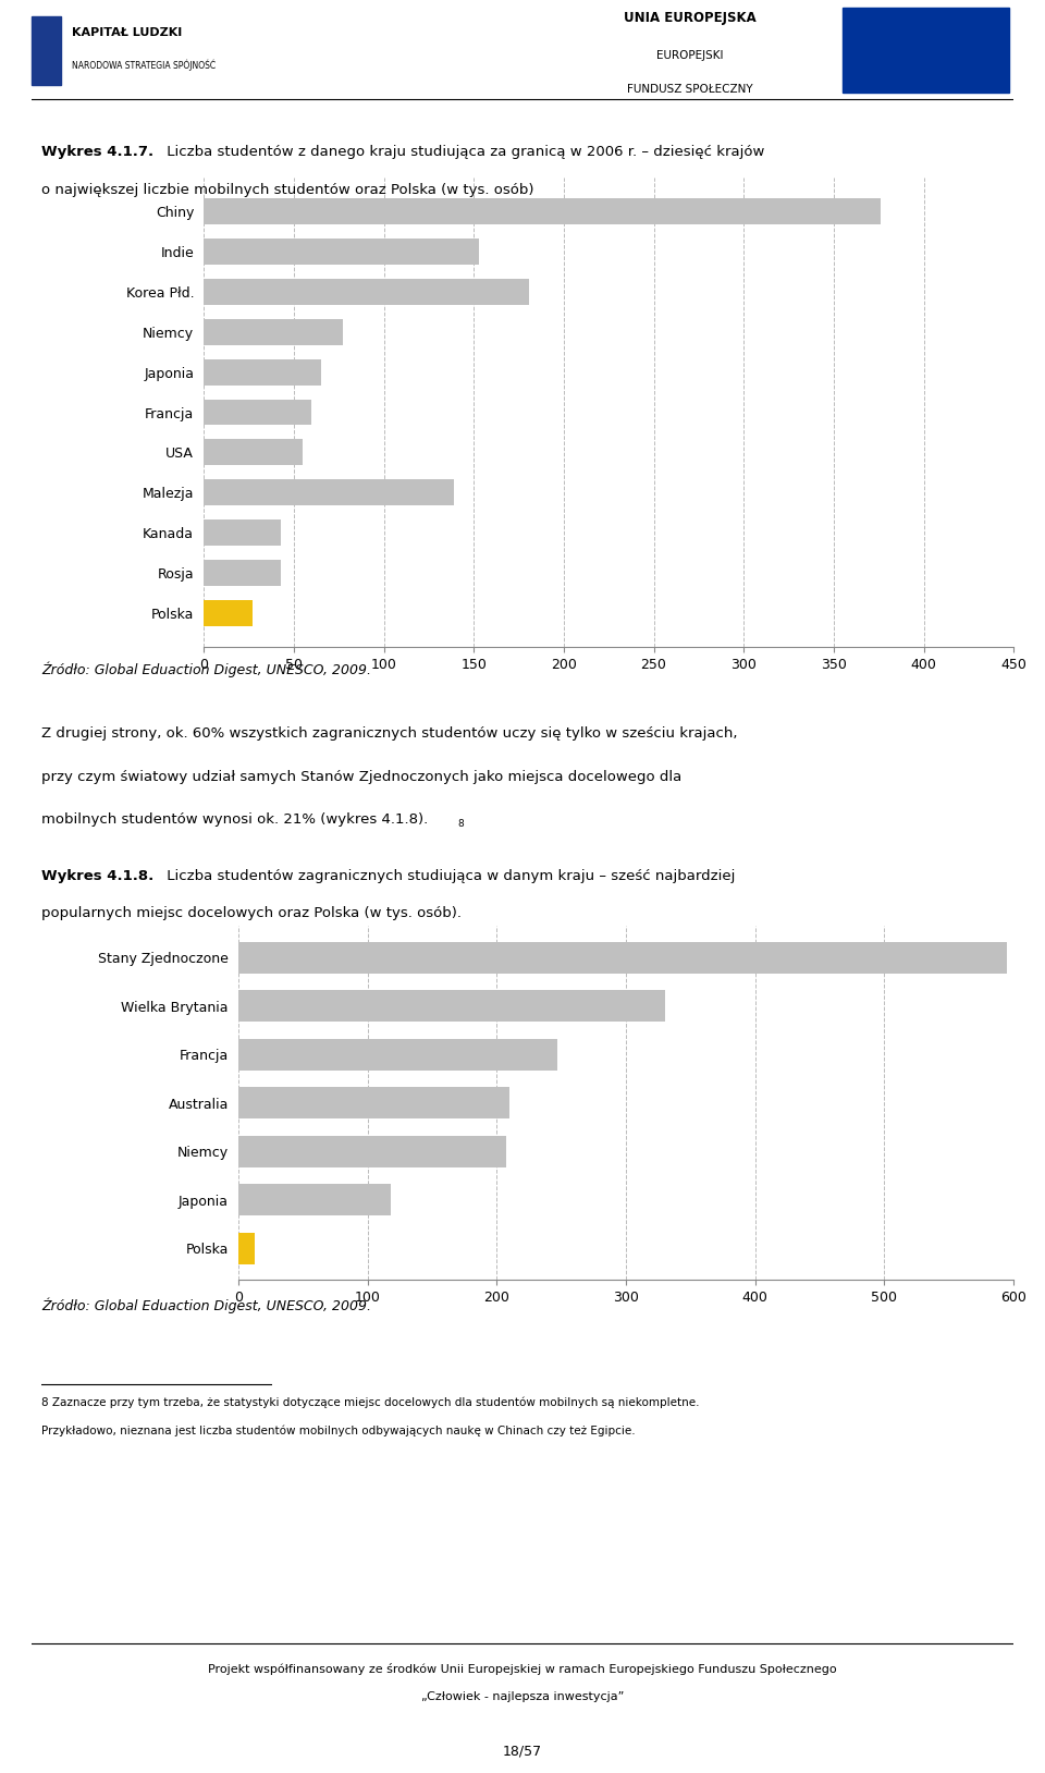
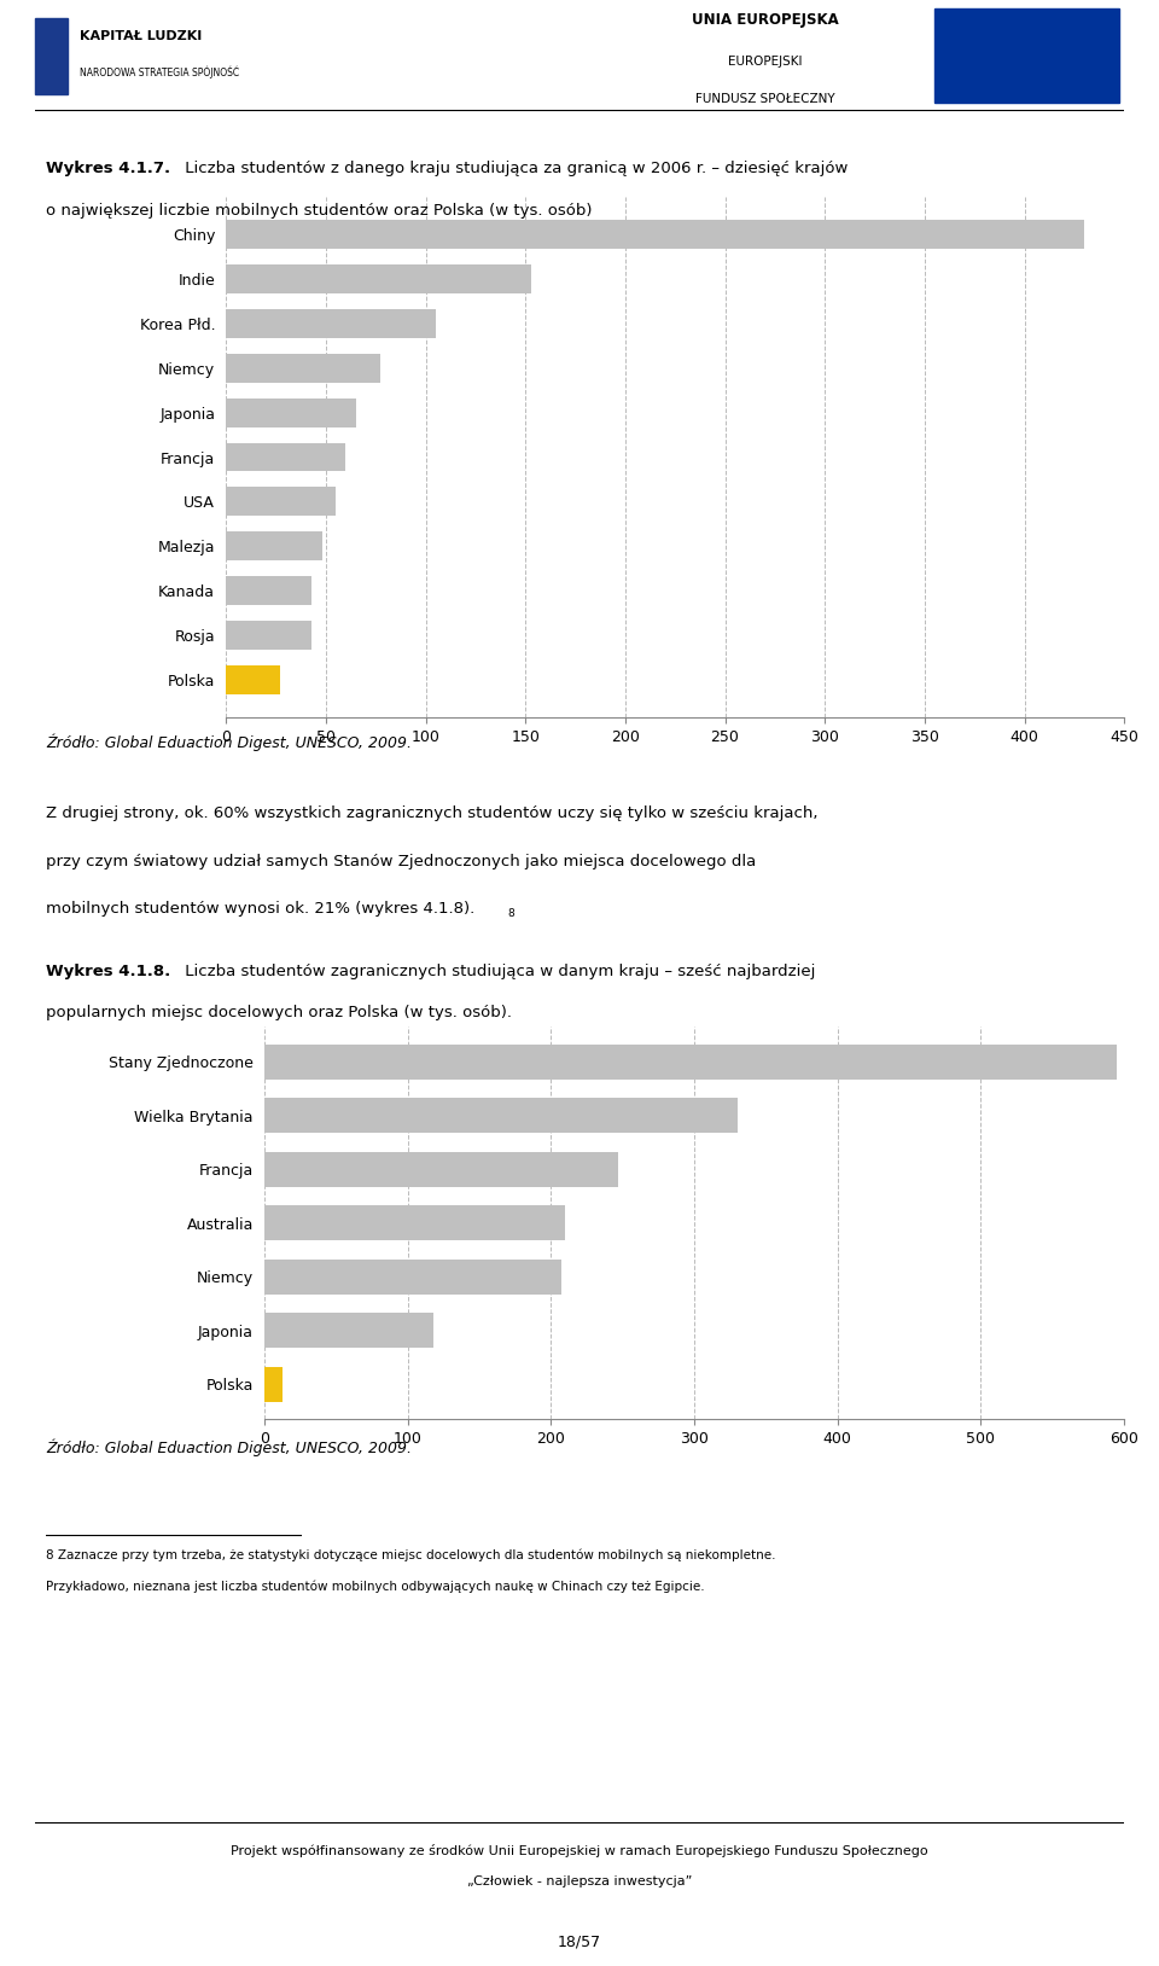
Chiny: 376 -> 430
Korea Płd.: 181 -> 105
Malezja: 139 -> 48
